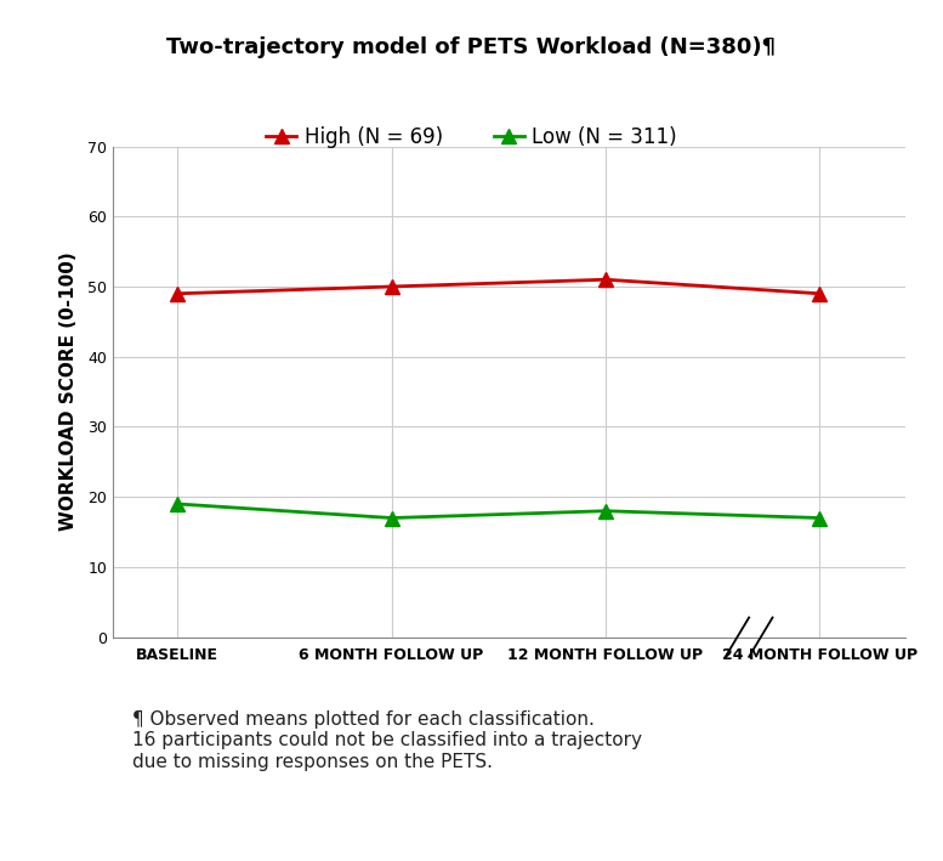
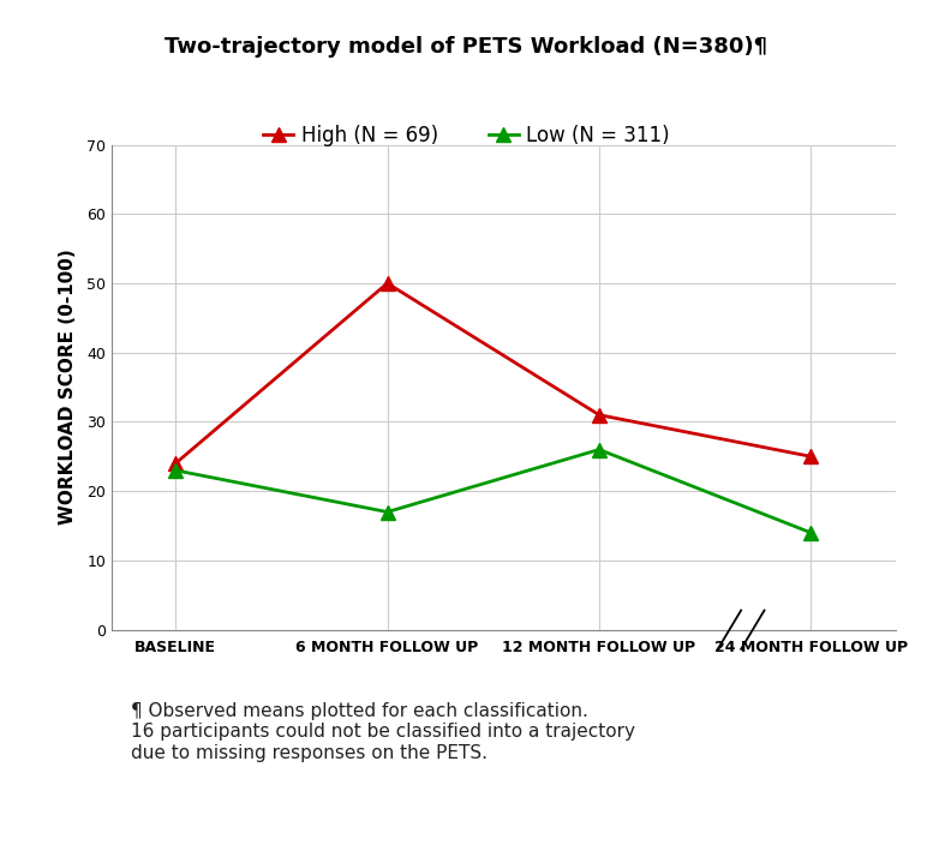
High (N = 69)/BASELINE: 49 -> 24
Low (N = 311)/BASELINE: 19 -> 23
High (N = 69)/12 MONTH FOLLOW UP: 51 -> 31
Low (N = 311)/12 MONTH FOLLOW UP: 18 -> 26
High (N = 69)/24 MONTH FOLLOW UP: 49 -> 25
Low (N = 311)/24 MONTH FOLLOW UP: 17 -> 14
